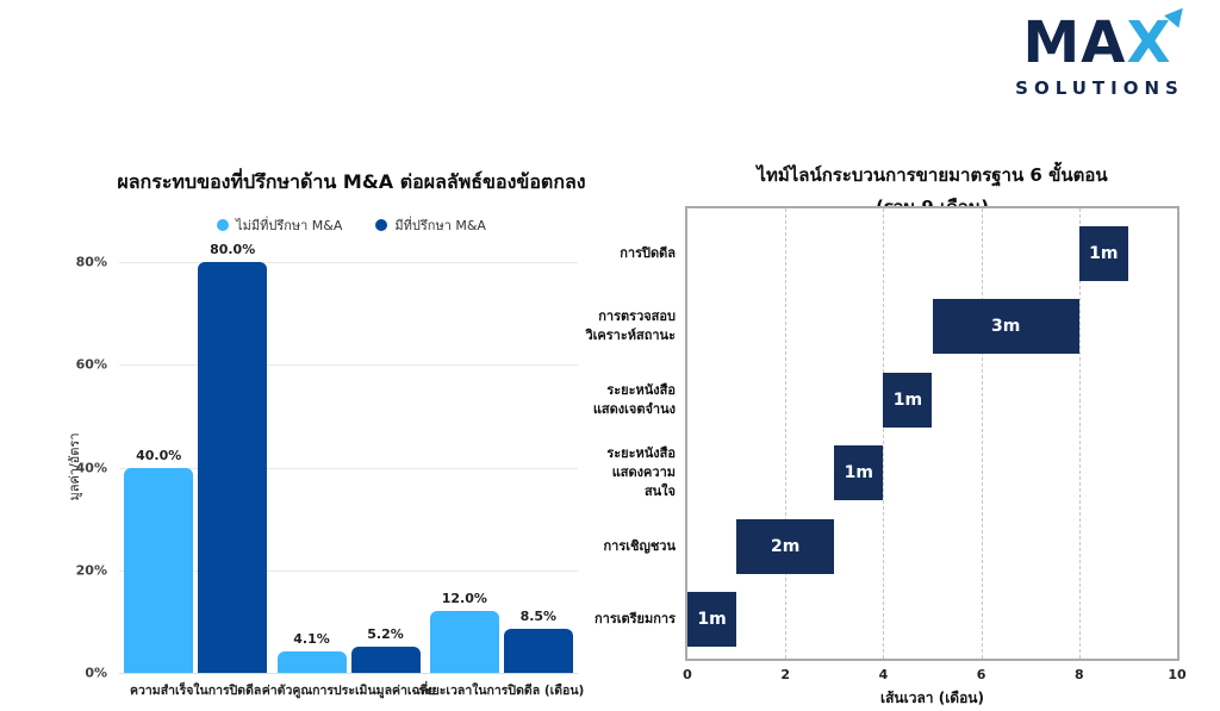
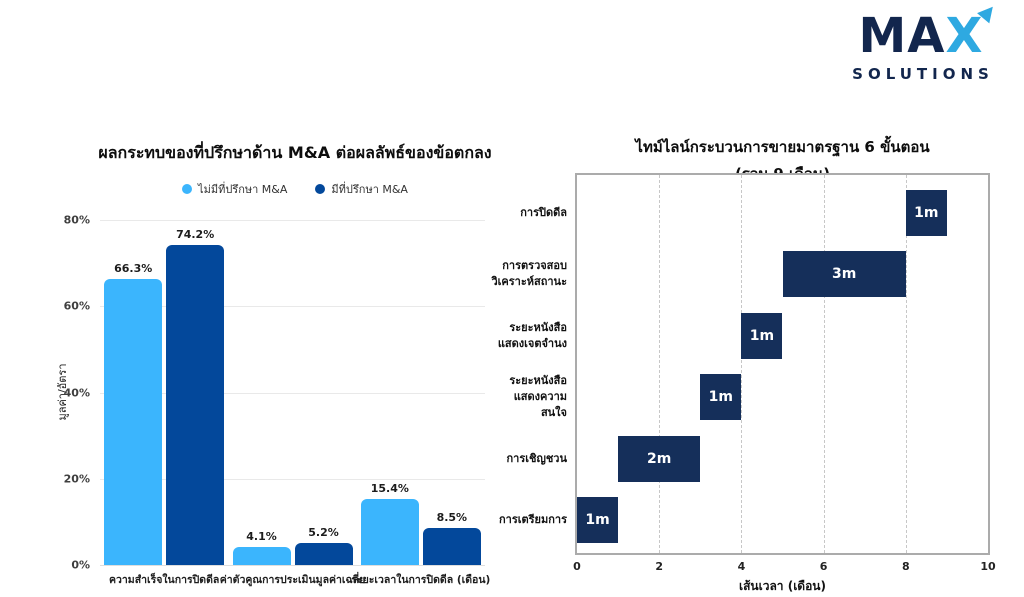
ผลกระทบของที่ปรึกษาด้าน M&A ต่อผลลัพธ์ของข้อตกลง/ไม่มีที่ปรึกษา M&A/ความสำเร็จในการปิดดีล: 40.0% -> 66.3%
ผลกระทบของที่ปรึกษาด้าน M&A ต่อผลลัพธ์ของข้อตกลง/มีที่ปรึกษา M&A/ความสำเร็จในการปิดดีล: 80.0% -> 74.2%
ผลกระทบของที่ปรึกษาด้าน M&A ต่อผลลัพธ์ของข้อตกลง/ไม่มีที่ปรึกษา M&A/ระยะเวลาในการปิดดีล (เดือน): 12.0% -> 15.4%
